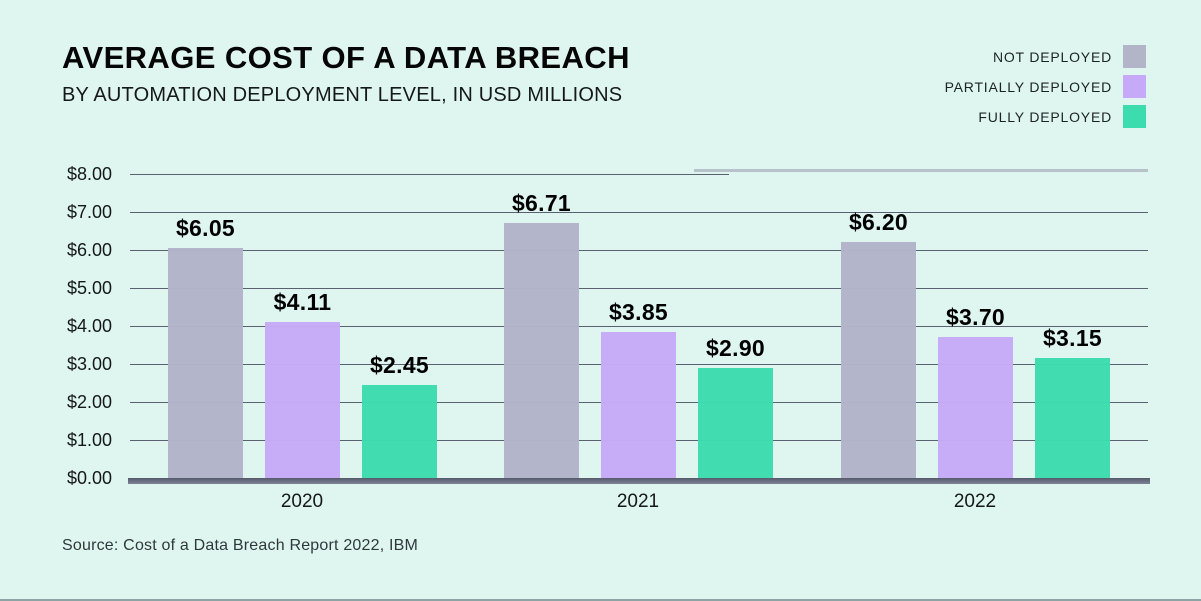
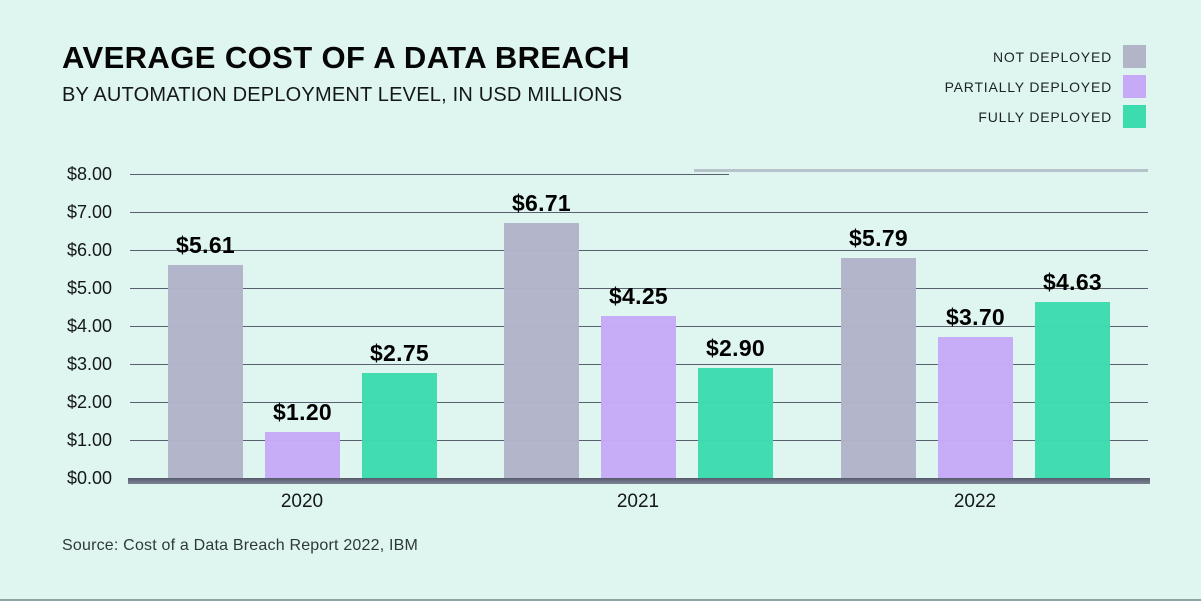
NOT DEPLOYED/2020: $6.05 -> $5.61
PARTIALLY DEPLOYED/2020: $4.11 -> $1.20
FULLY DEPLOYED/2020: $2.45 -> $2.75
PARTIALLY DEPLOYED/2021: $3.85 -> $4.25
NOT DEPLOYED/2022: $6.20 -> $5.79
FULLY DEPLOYED/2022: $3.15 -> $4.63
